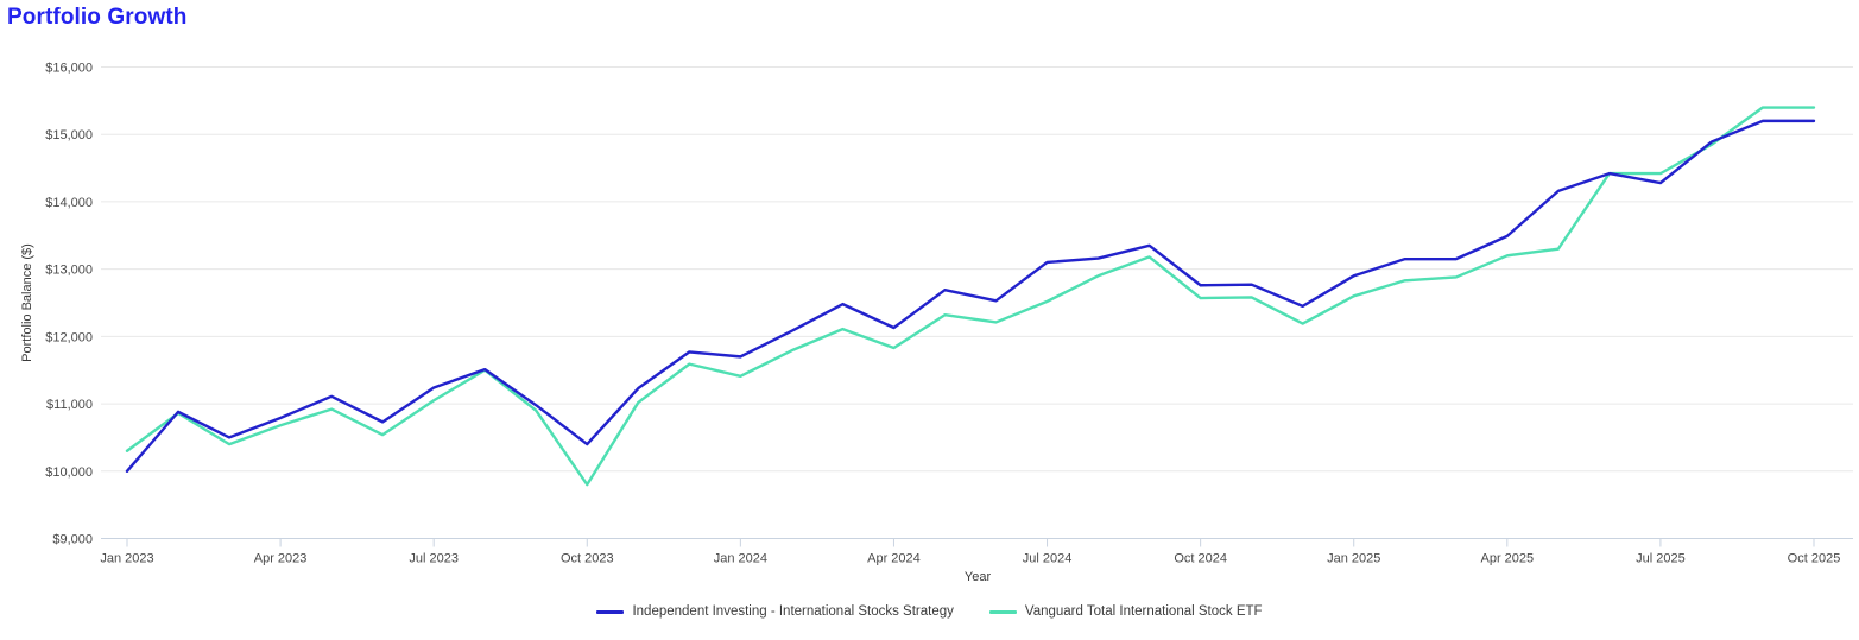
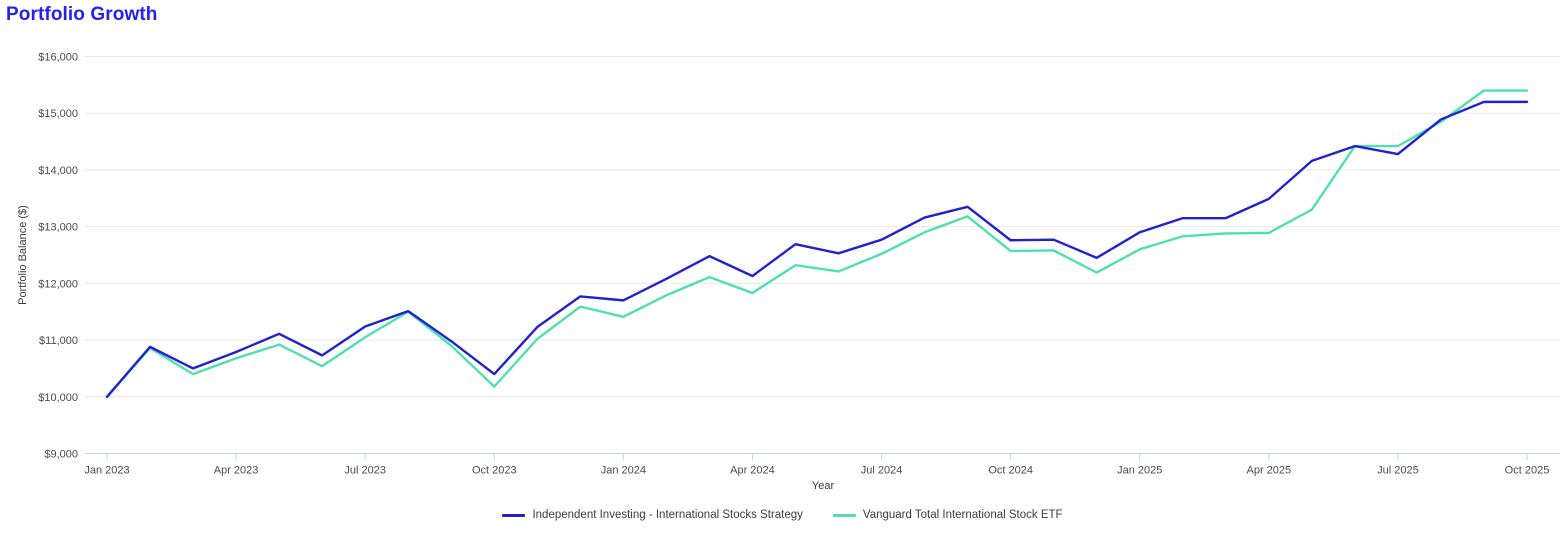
Vanguard Total International Stock ETF/Jan 2023: $10300 -> $10000
Vanguard Total International Stock ETF/Oct 2023: $9800 -> $10200
Independent Investing - International Stocks Strategy/Jul 2024: $13100 -> $12800
Vanguard Total International Stock ETF/Apr 2025: $13200 -> $12900
